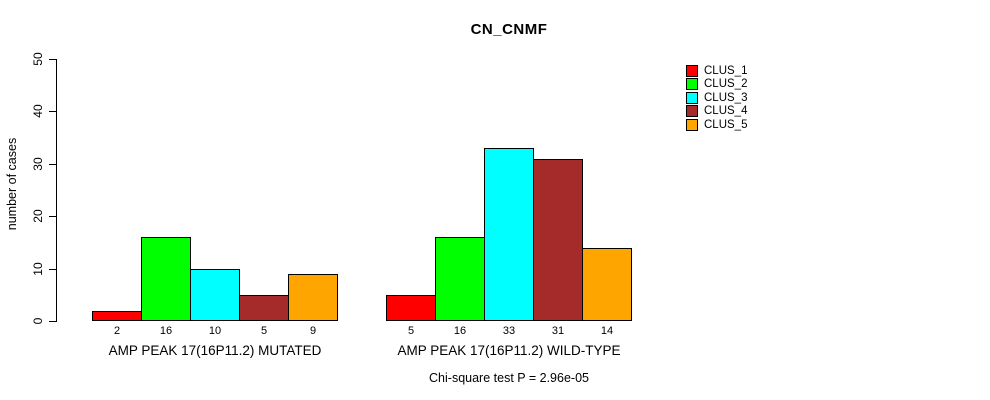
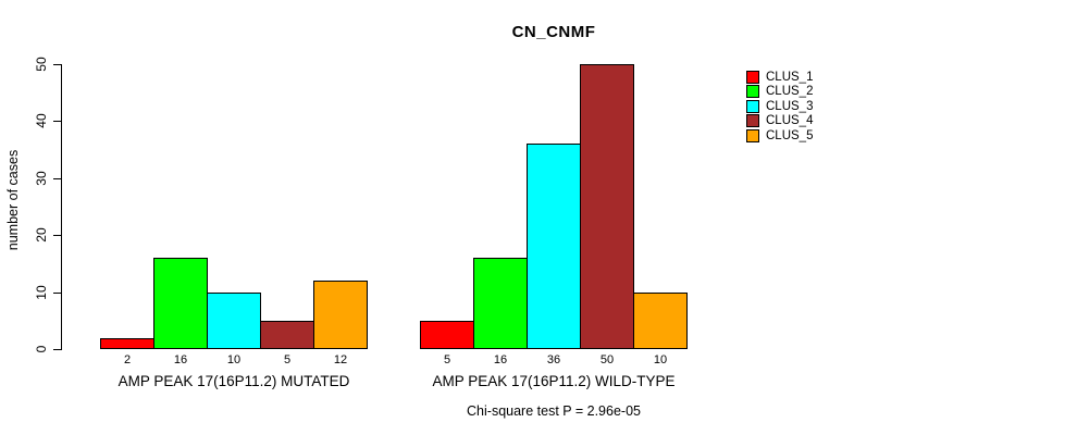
CLUS_5/AMP PEAK 17(16P11.2) MUTATED: 9 -> 12
CLUS_3/AMP PEAK 17(16P11.2) WILD-TYPE: 33 -> 36
CLUS_4/AMP PEAK 17(16P11.2) WILD-TYPE: 31 -> 50
CLUS_5/AMP PEAK 17(16P11.2) WILD-TYPE: 14 -> 10
